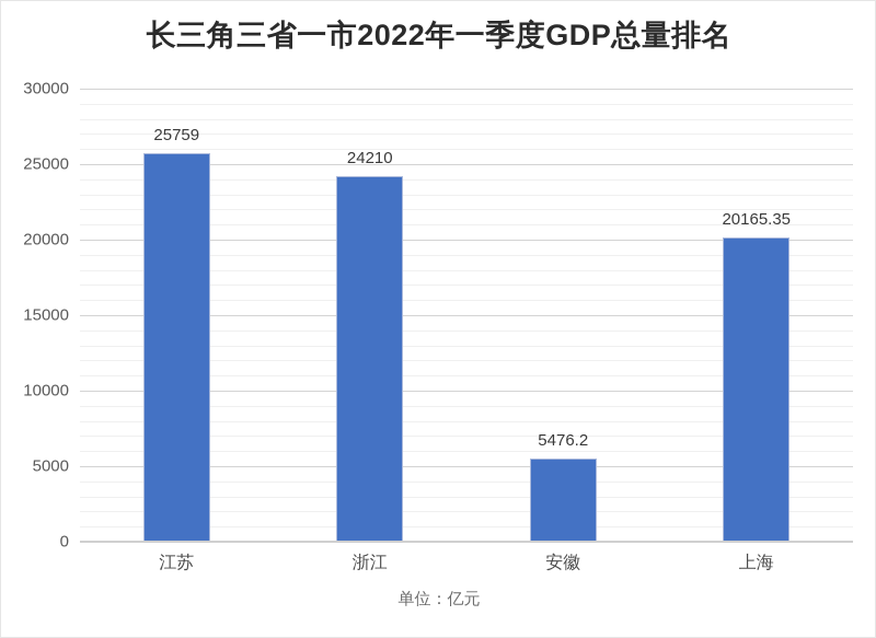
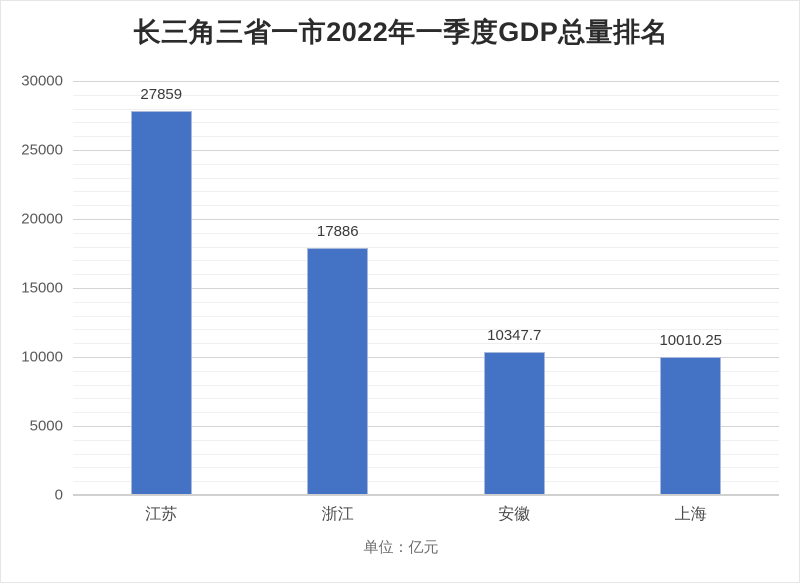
江苏: 25759 -> 27859
浙江: 24210 -> 17886
安徽: 5476.2 -> 10347.7
上海: 20165.35 -> 10010.25
